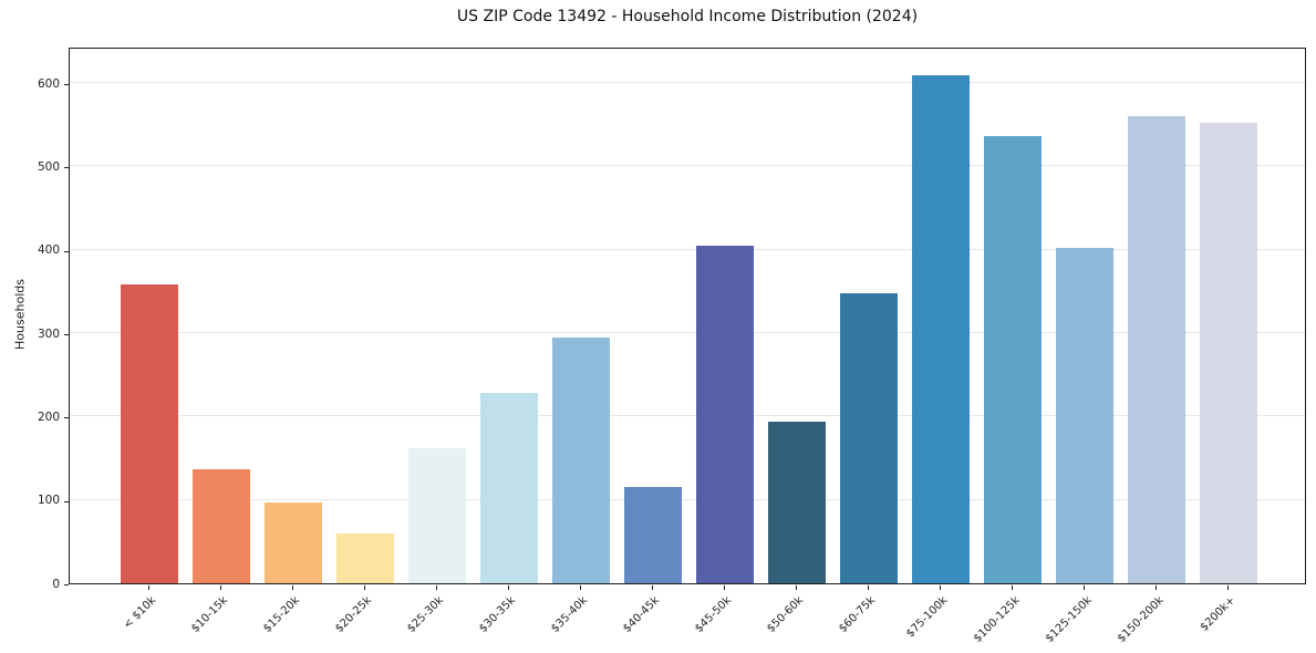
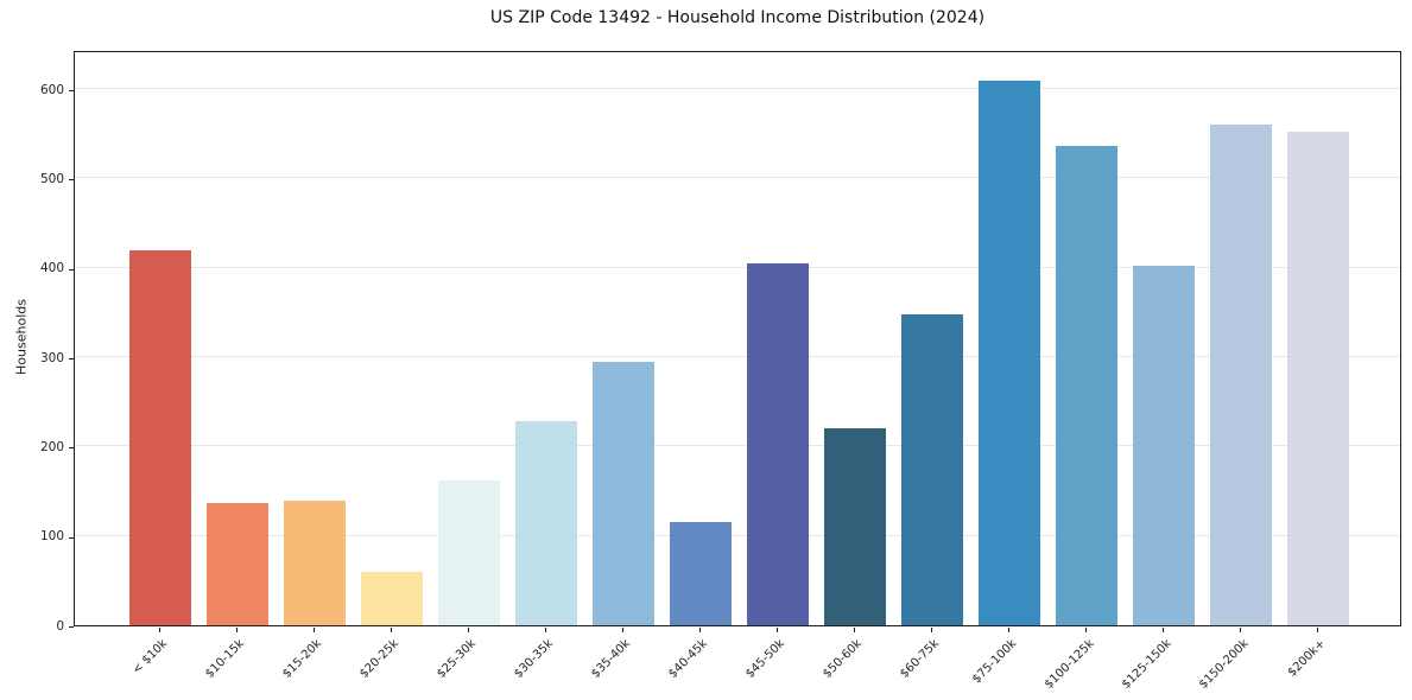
< $10k: 360 -> 420
$15-20k: 100 -> 140
$50-60k: 190 -> 220
